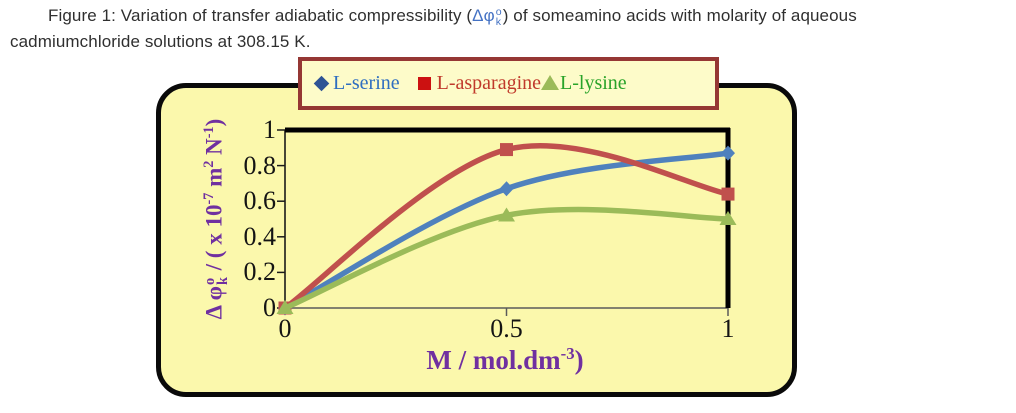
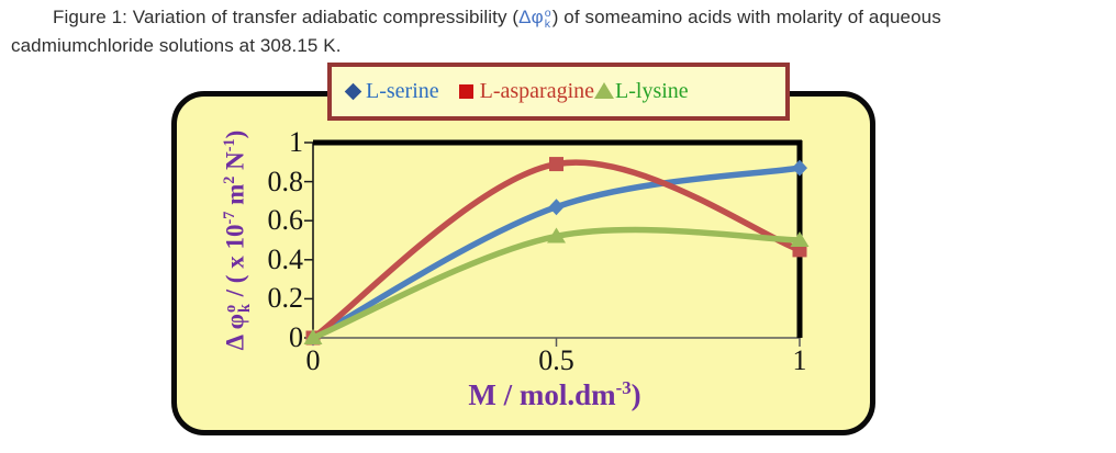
L-asparagine/1: 0.64 -> 0.45
